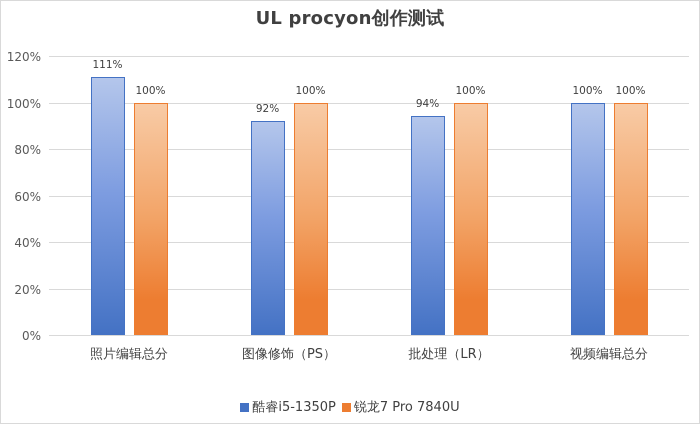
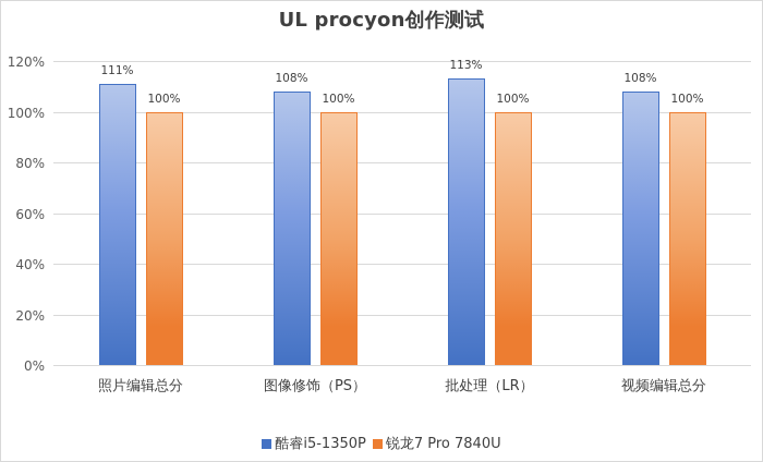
酷睿i5-1350P/图像修饰（PS）: 92% -> 108%
酷睿i5-1350P/批处理（LR）: 94% -> 113%
酷睿i5-1350P/视频编辑总分: 100% -> 108%
